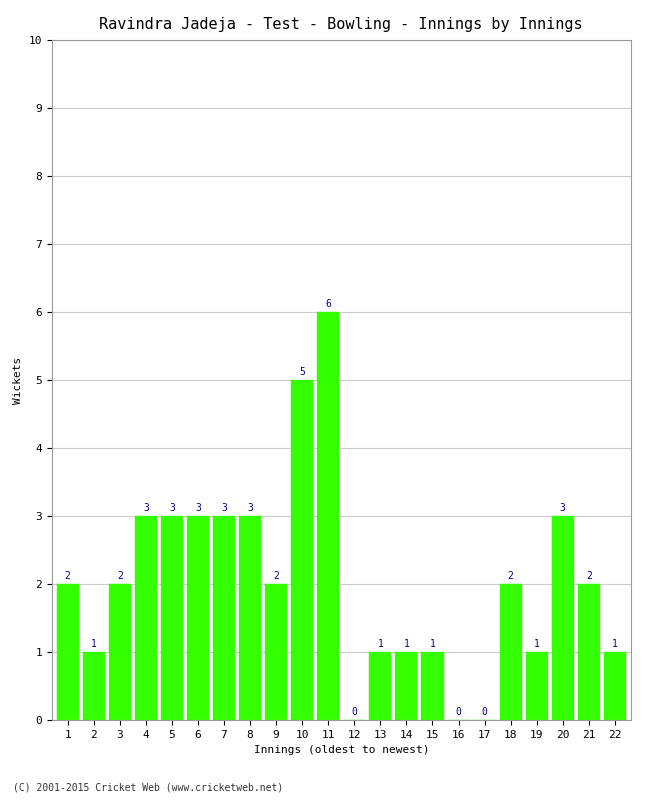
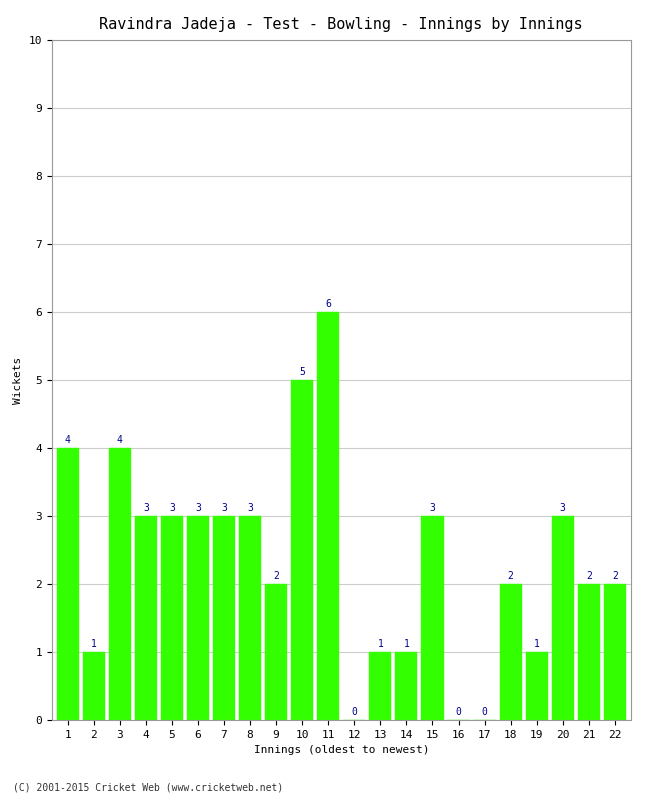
1: 2 -> 4
3: 2 -> 4
15: 1 -> 3
22: 1 -> 2
